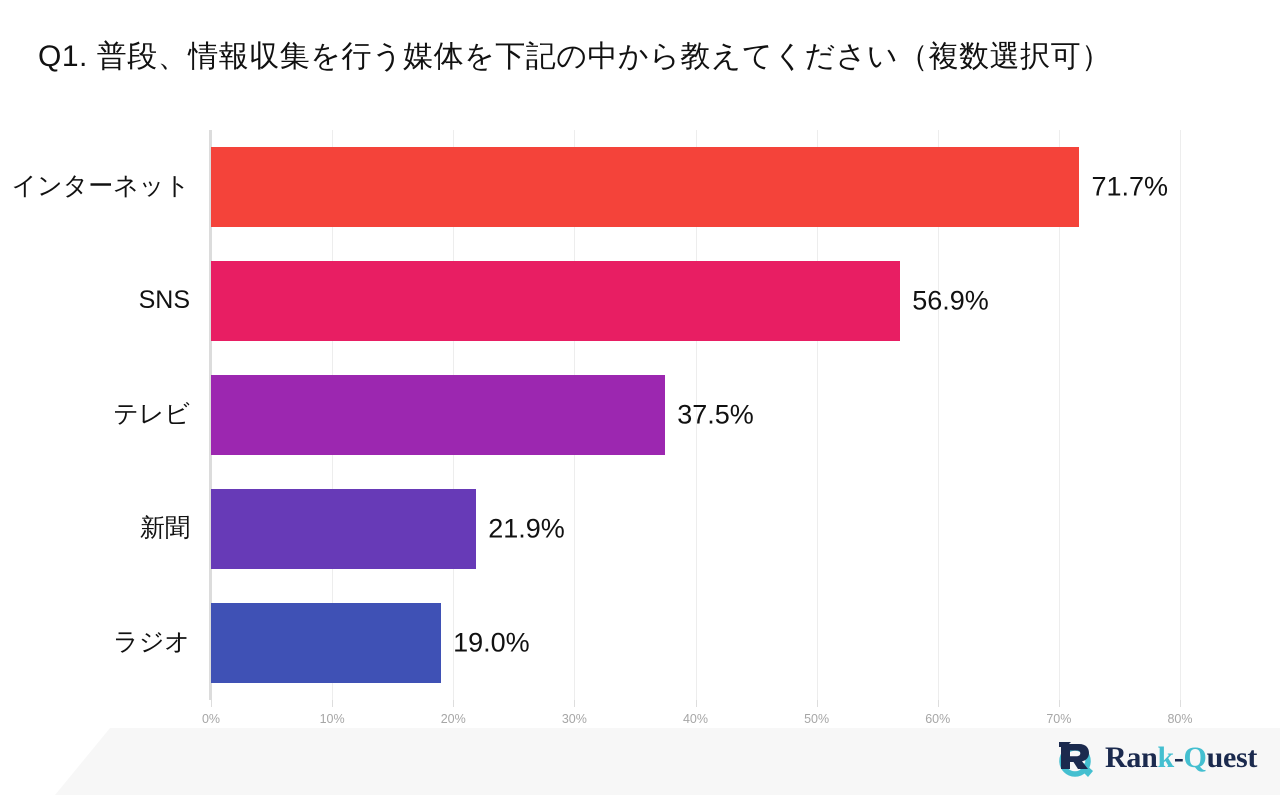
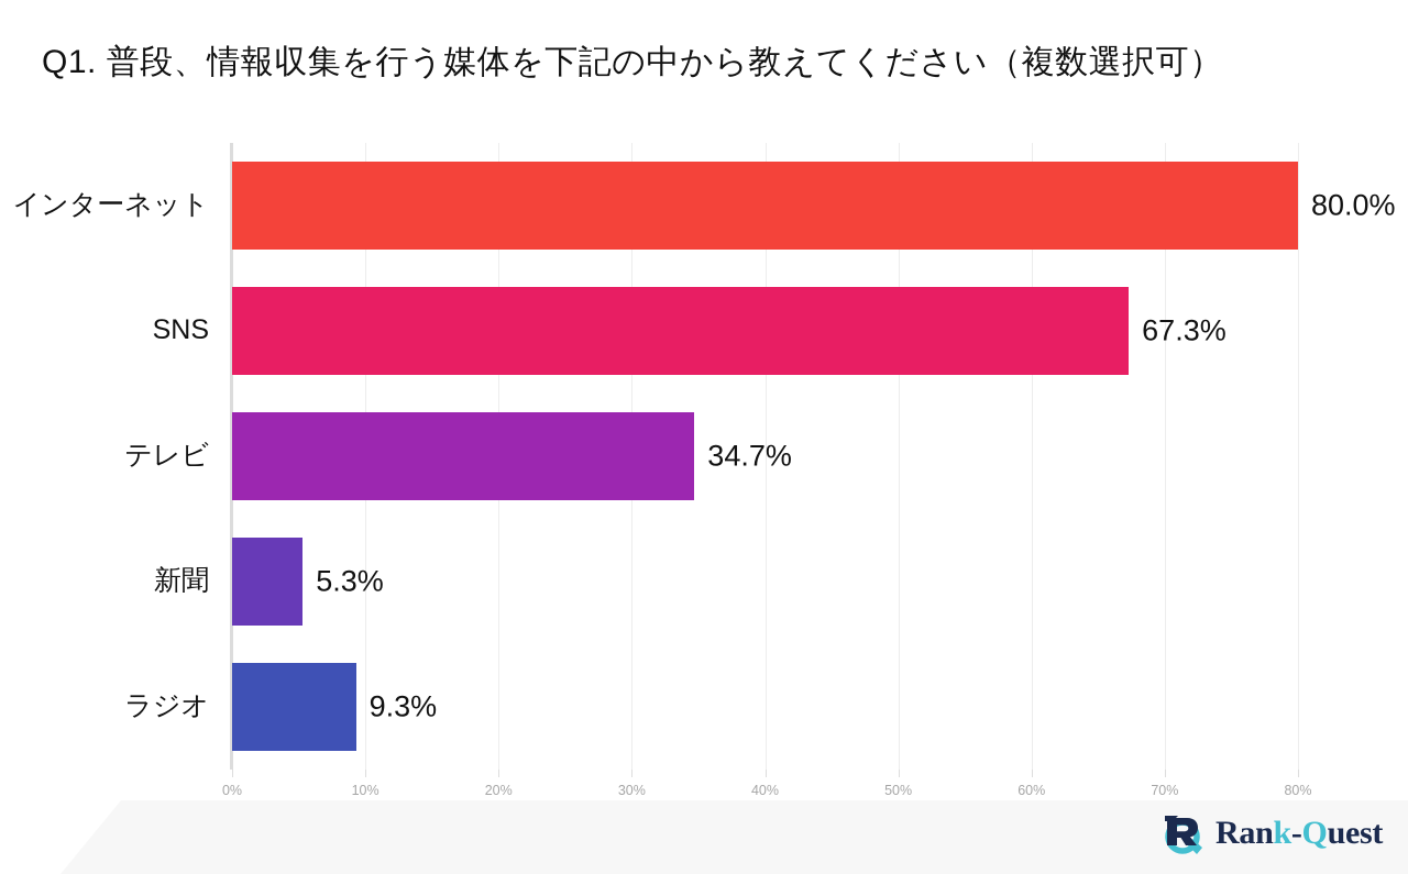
インターネット: 71.7% -> 80.0%
SNS: 56.9% -> 67.3%
テレビ: 37.5% -> 34.7%
新聞: 21.9% -> 5.3%
ラジオ: 19.0% -> 9.3%
